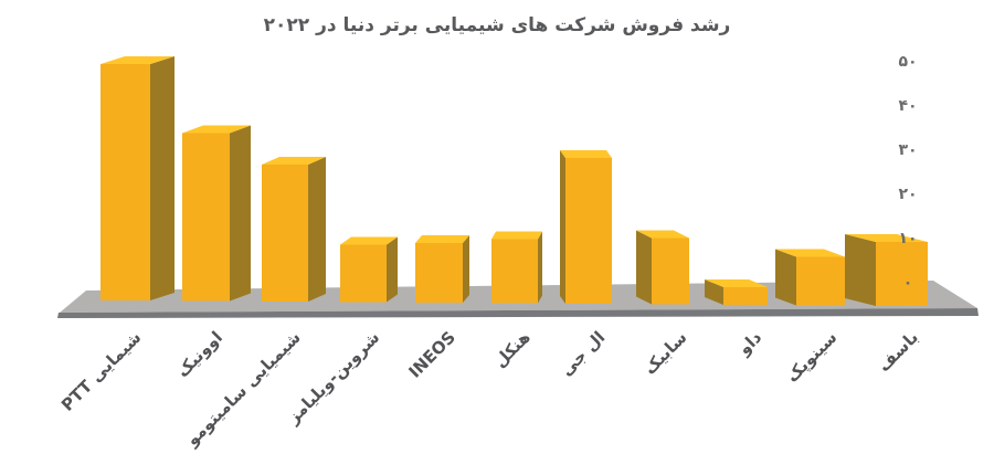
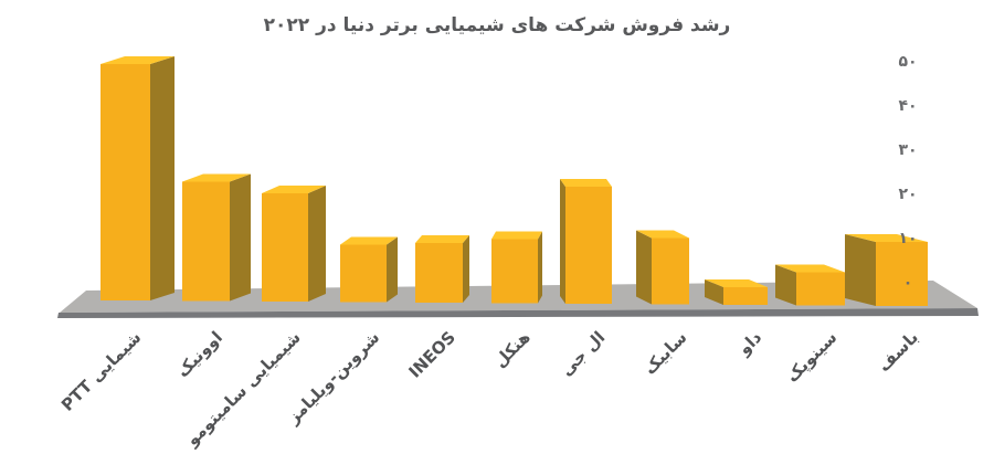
اوونیک: 38 -> 27
شیمیایی سامیتومو: 31 -> 24
ال جی: 33 -> 26
سینوپک: 11 -> 8
